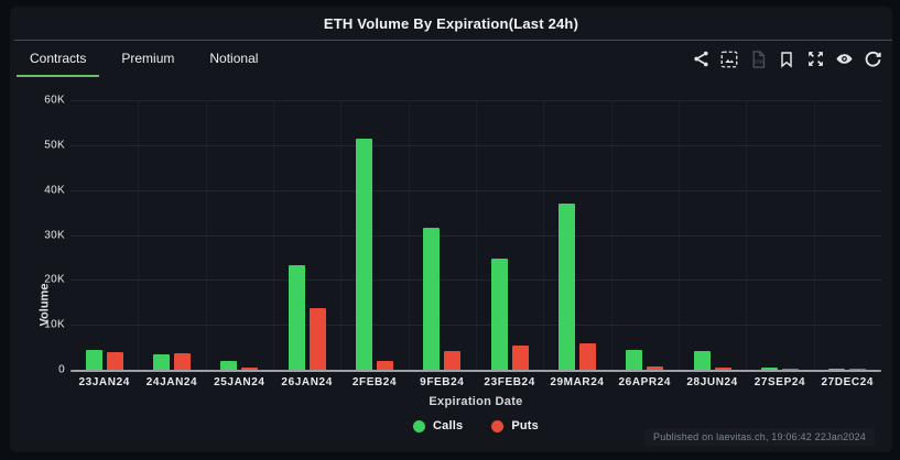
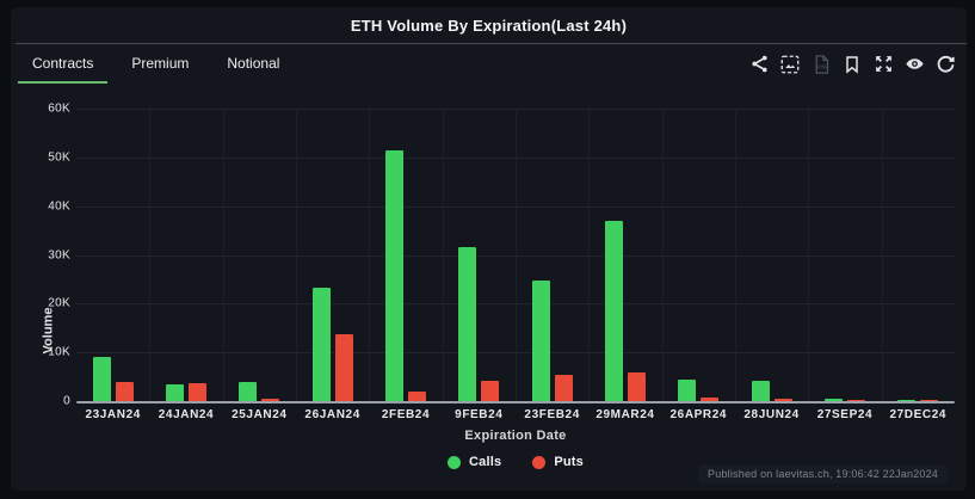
Calls/23JAN24: 4K -> 9K
Calls/25JAN24: 2K -> 4K
